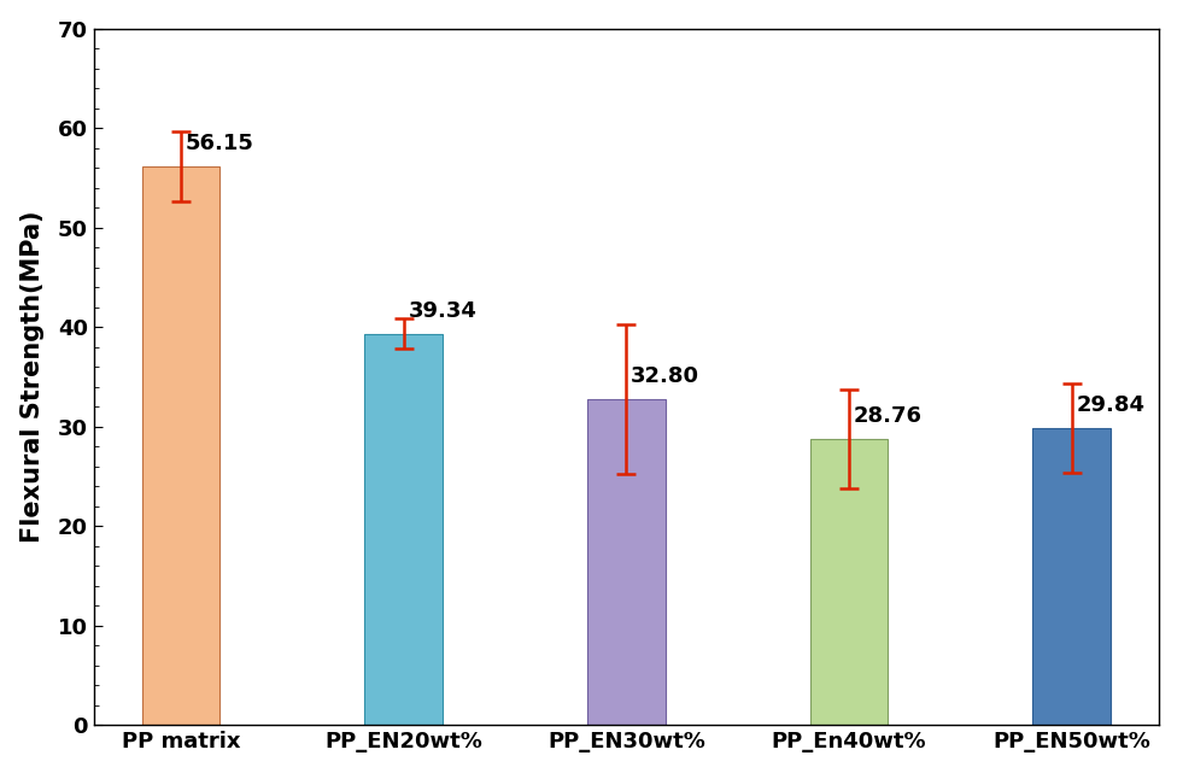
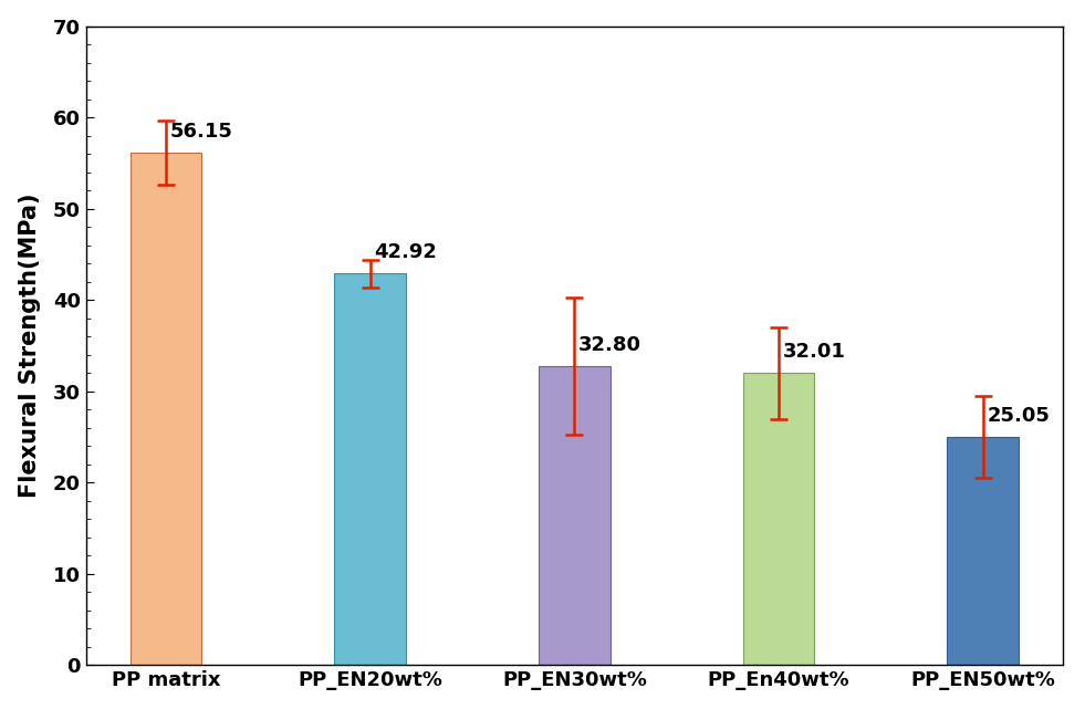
PP_EN20wt%: 39.34 -> 42.92
PP_En40wt%: 28.76 -> 32.01
PP_EN50wt%: 29.84 -> 25.05
